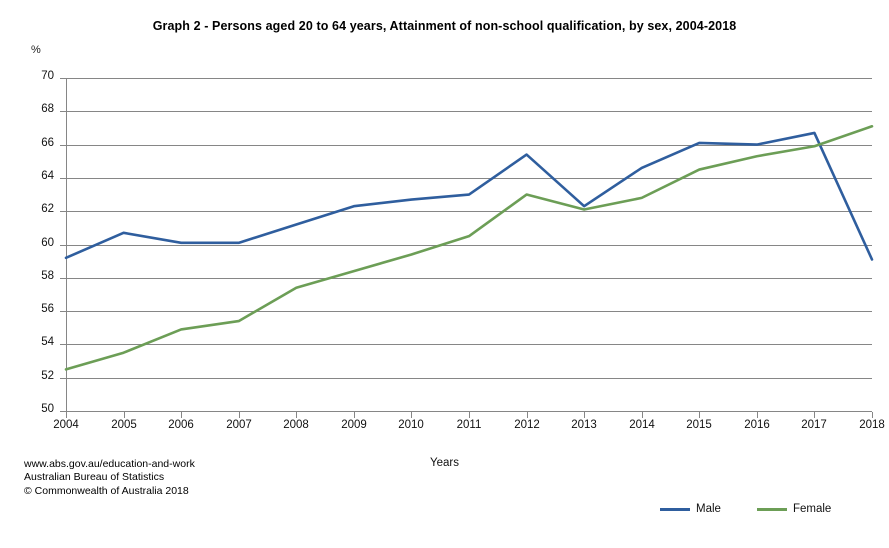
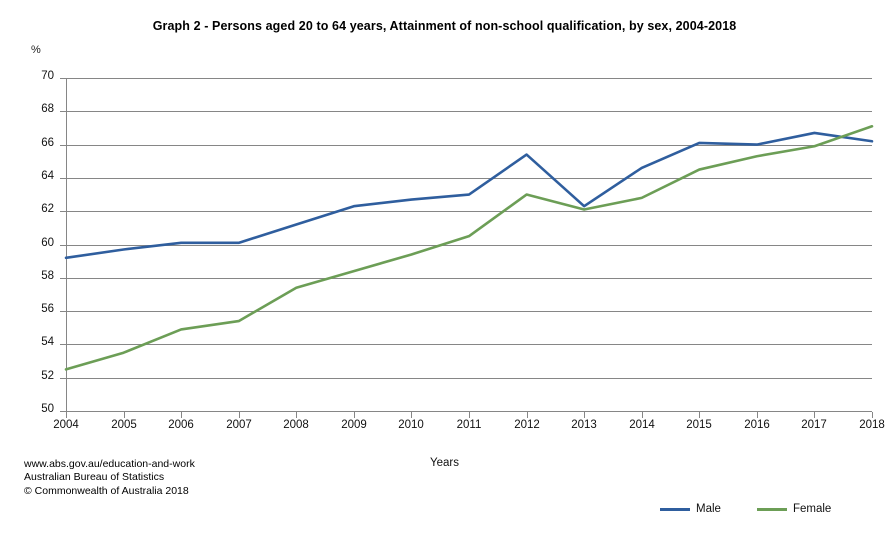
Male/2005: 60.7 -> 59.7
Male/2018: 59.1 -> 66.2
